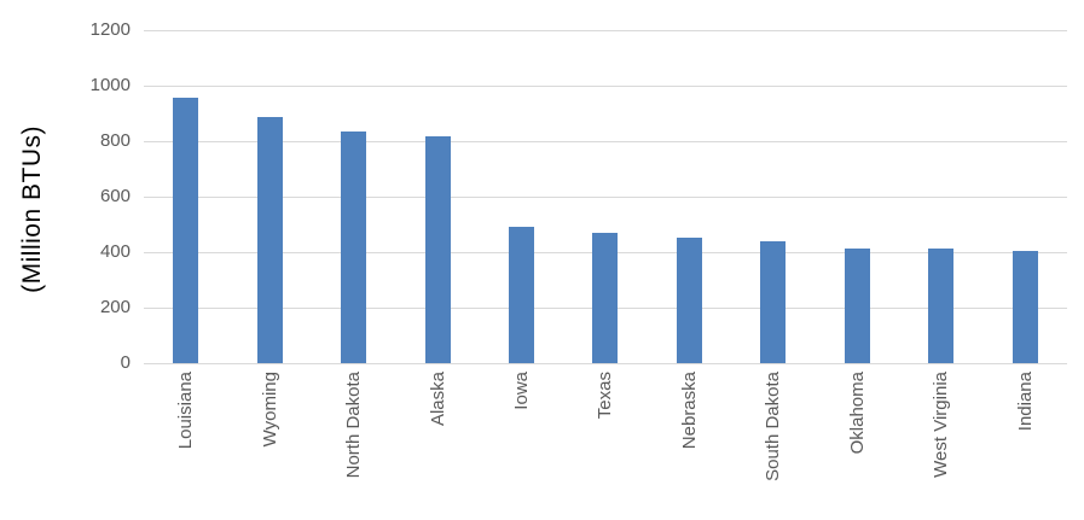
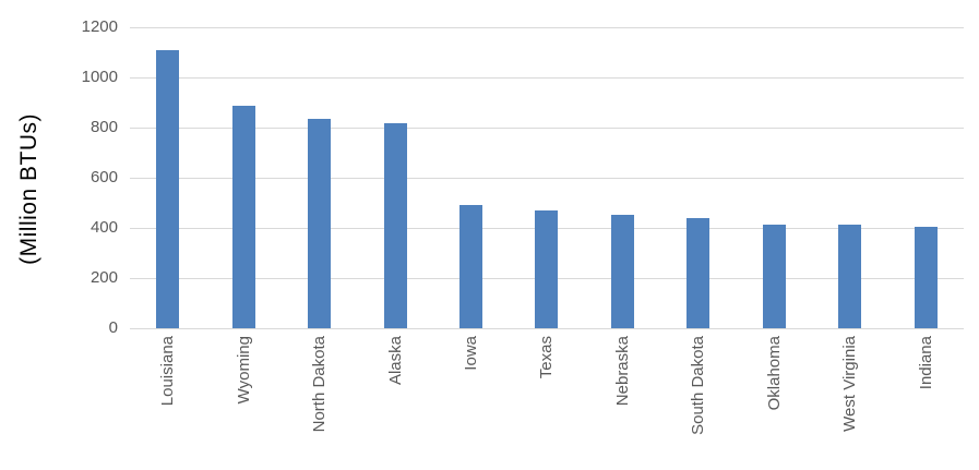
Louisiana: 960 -> 1110
